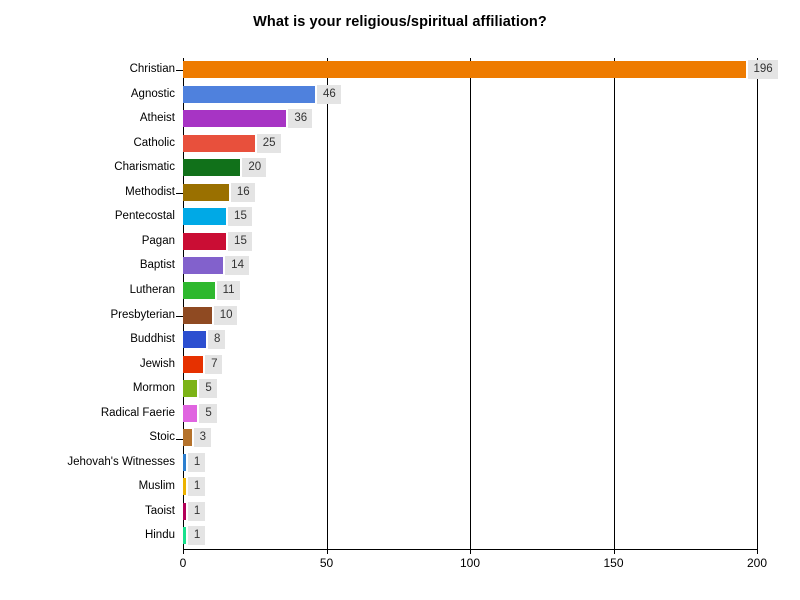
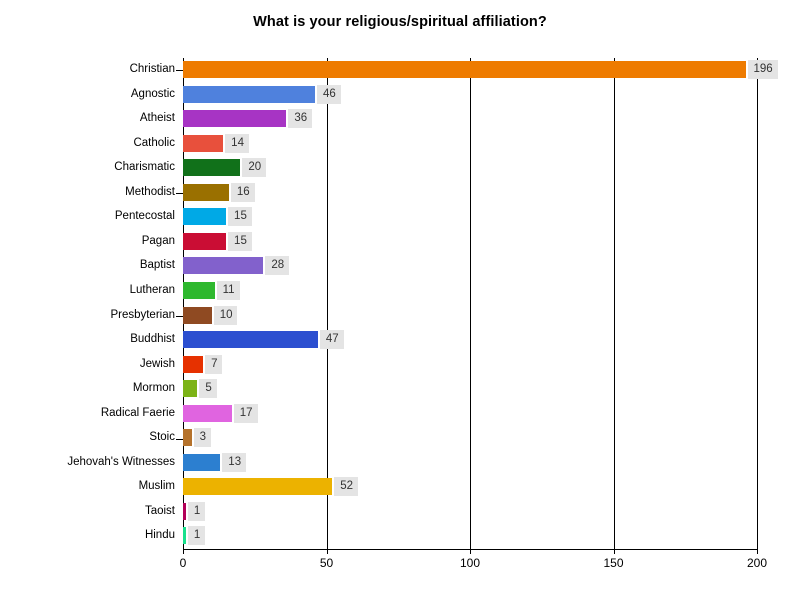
Catholic: 25 -> 14
Baptist: 14 -> 28
Buddhist: 8 -> 47
Radical Faerie: 5 -> 17
Jehovah's Witnesses: 1 -> 13
Muslim: 1 -> 52
